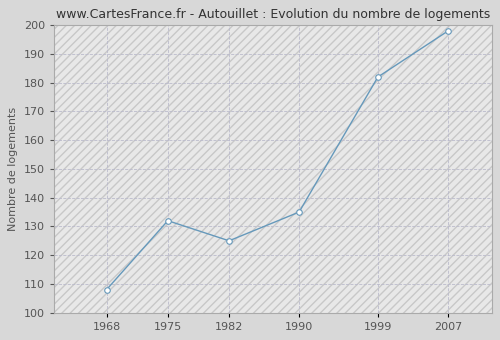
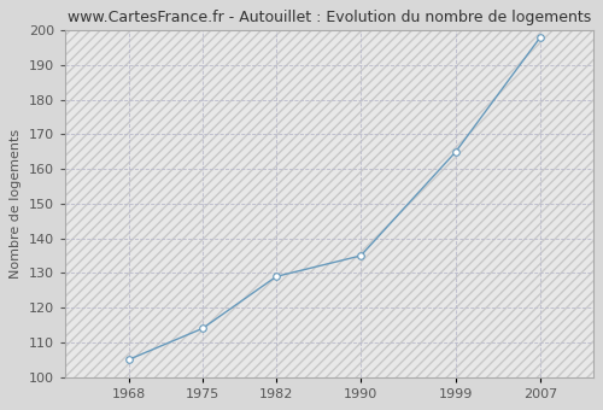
1968: 108 -> 105
1975: 132 -> 114
1982: 125 -> 129
1999: 182 -> 165
